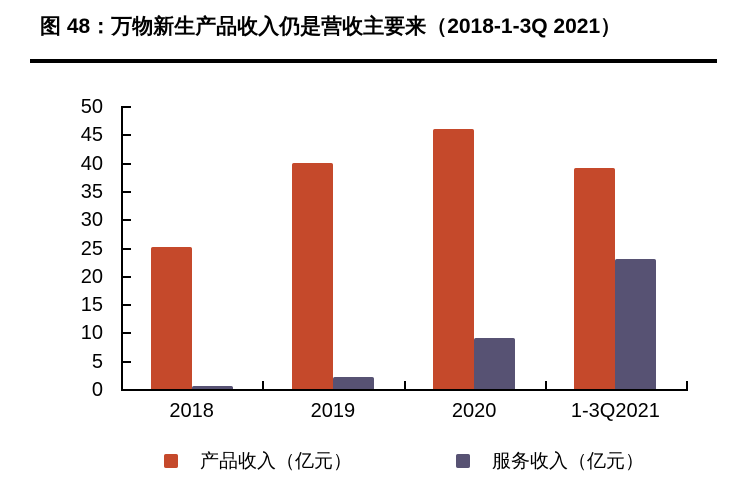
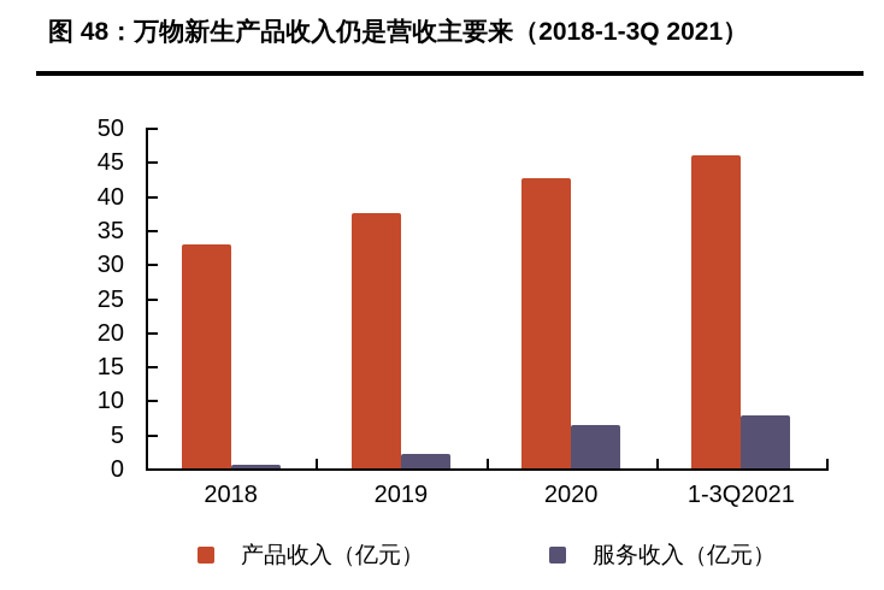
产品收入（亿元）/2018: 25 -> 33
产品收入（亿元）/2019: 40 -> 38
产品收入（亿元）/2020: 46 -> 43
服务收入（亿元）/2020: 9 -> 6
产品收入（亿元）/1-3Q2021: 39 -> 46
服务收入（亿元）/1-3Q2021: 23 -> 8
